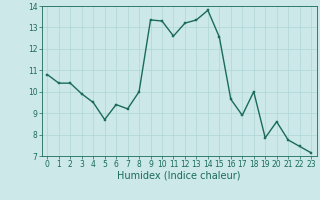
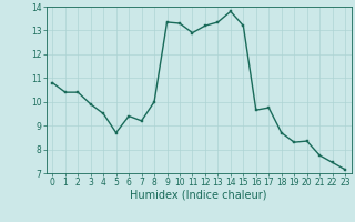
11: 12.60 -> 12.90
15: 12.55 -> 13.20
17: 8.90 -> 9.75
18: 10.00 -> 8.70
19: 7.85 -> 8.30
20: 8.60 -> 8.35
